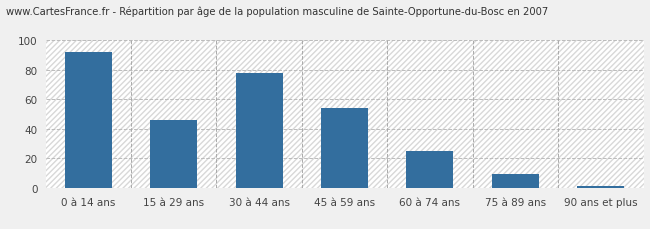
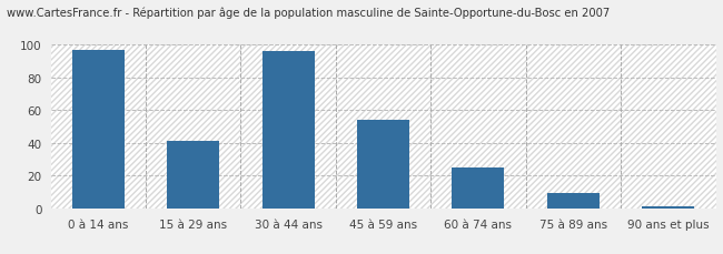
0 à 14 ans: 92 -> 97
15 à 29 ans: 46 -> 41
30 à 44 ans: 78 -> 96
